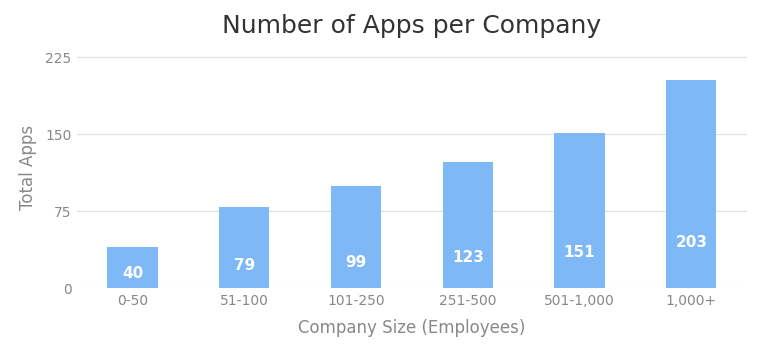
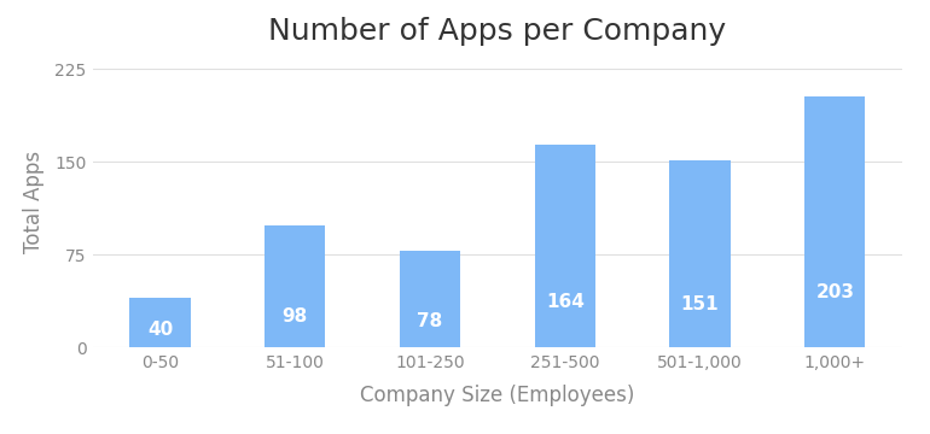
51-100: 79 -> 98
101-250: 99 -> 78
251-500: 123 -> 164
